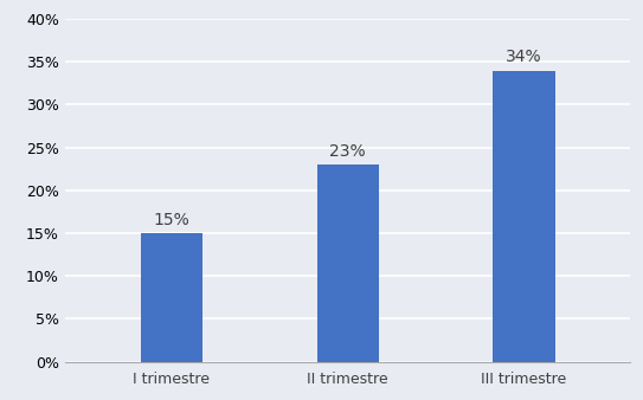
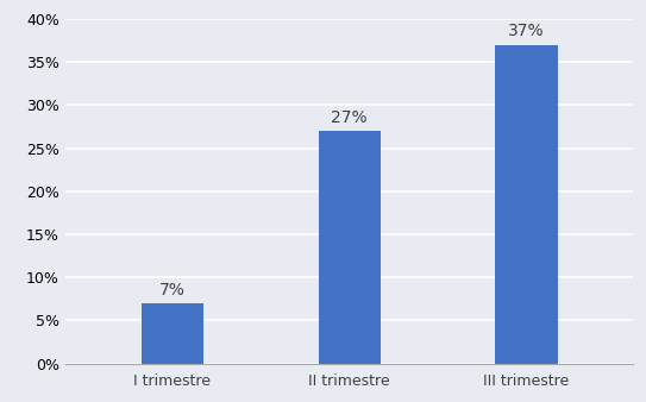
I trimestre: 15% -> 7%
II trimestre: 23% -> 27%
III trimestre: 34% -> 37%
